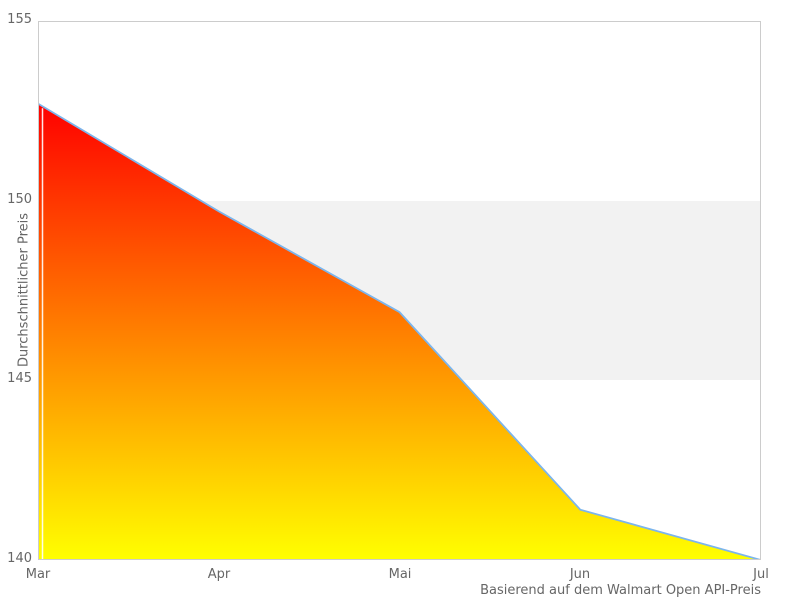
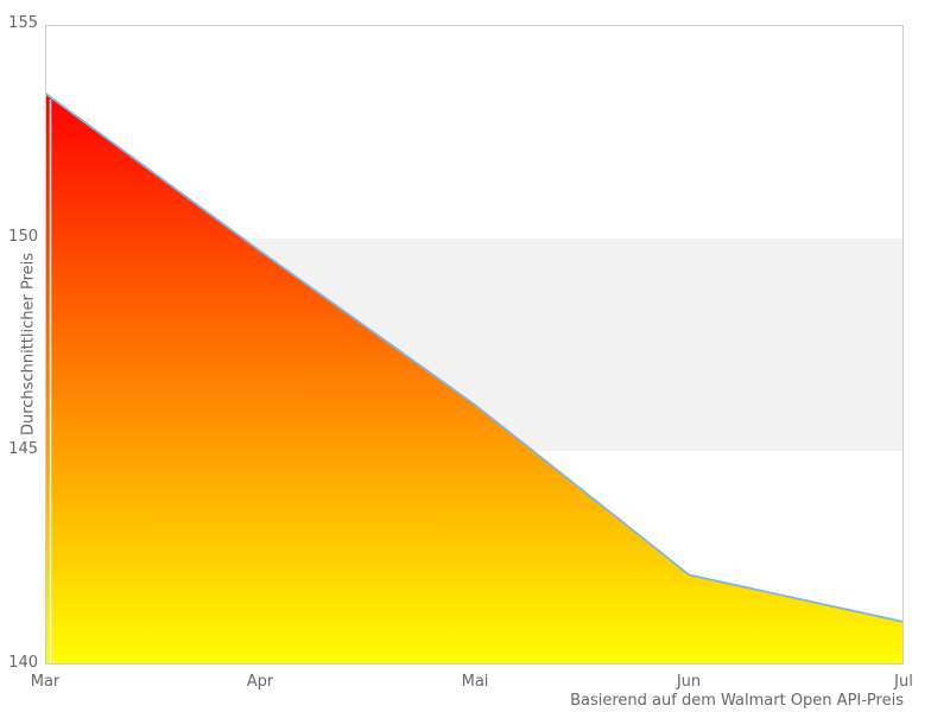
Mar: 152.7 -> 153.4
Mai: 146.9 -> 146.1
Jun: 141.4 -> 142.1
Jul: 140.0 -> 141.0
